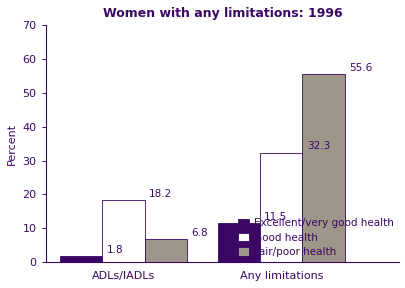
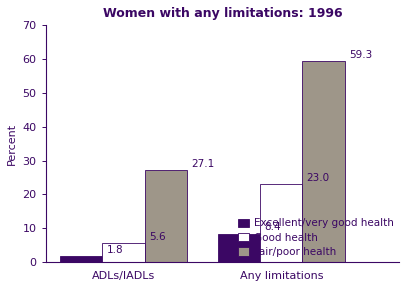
Good health/ADLs/IADLs: 18.2 -> 5.6
Fair/poor health/ADLs/IADLs: 6.8 -> 27.1
Excellent/very good health/Any limitations: 11.5 -> 8.4
Good health/Any limitations: 32.3 -> 23.0
Fair/poor health/Any limitations: 55.6 -> 59.3
